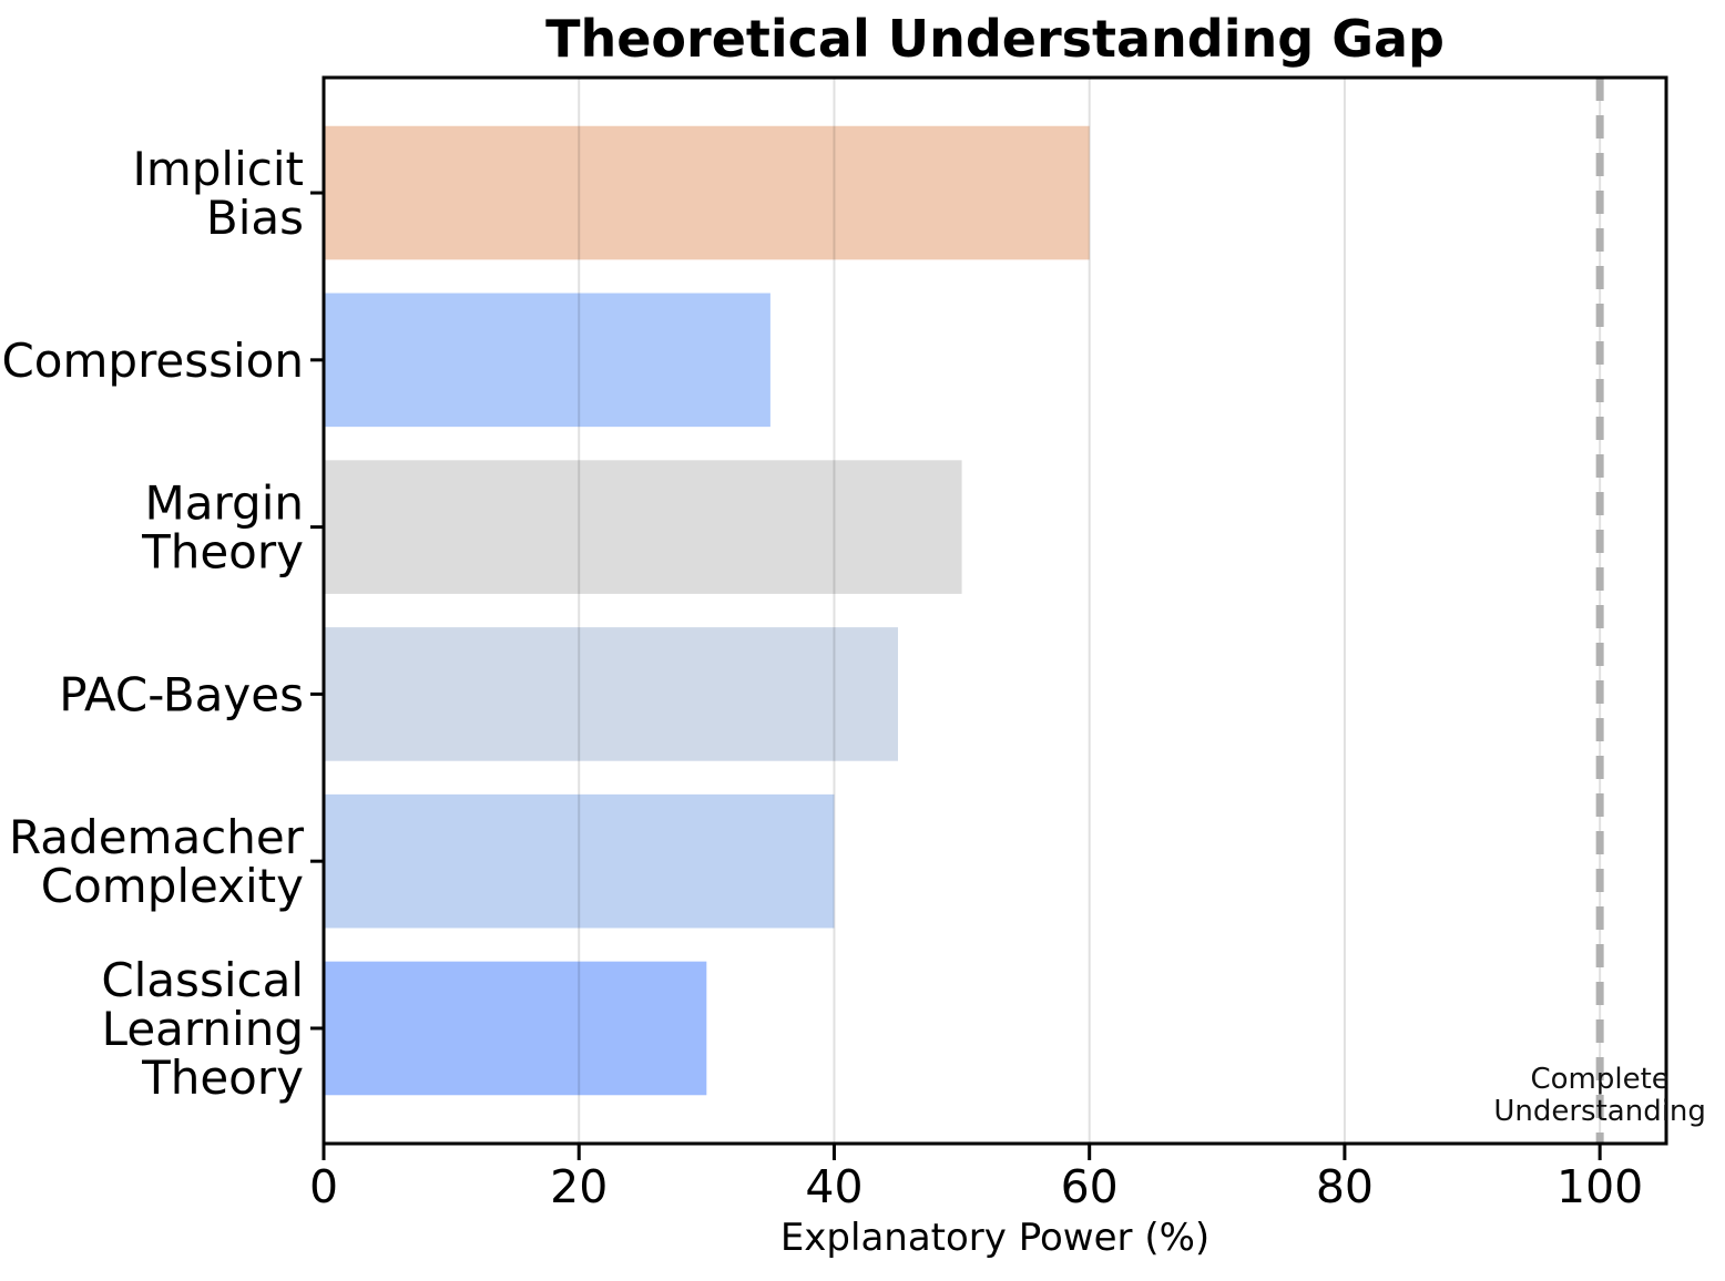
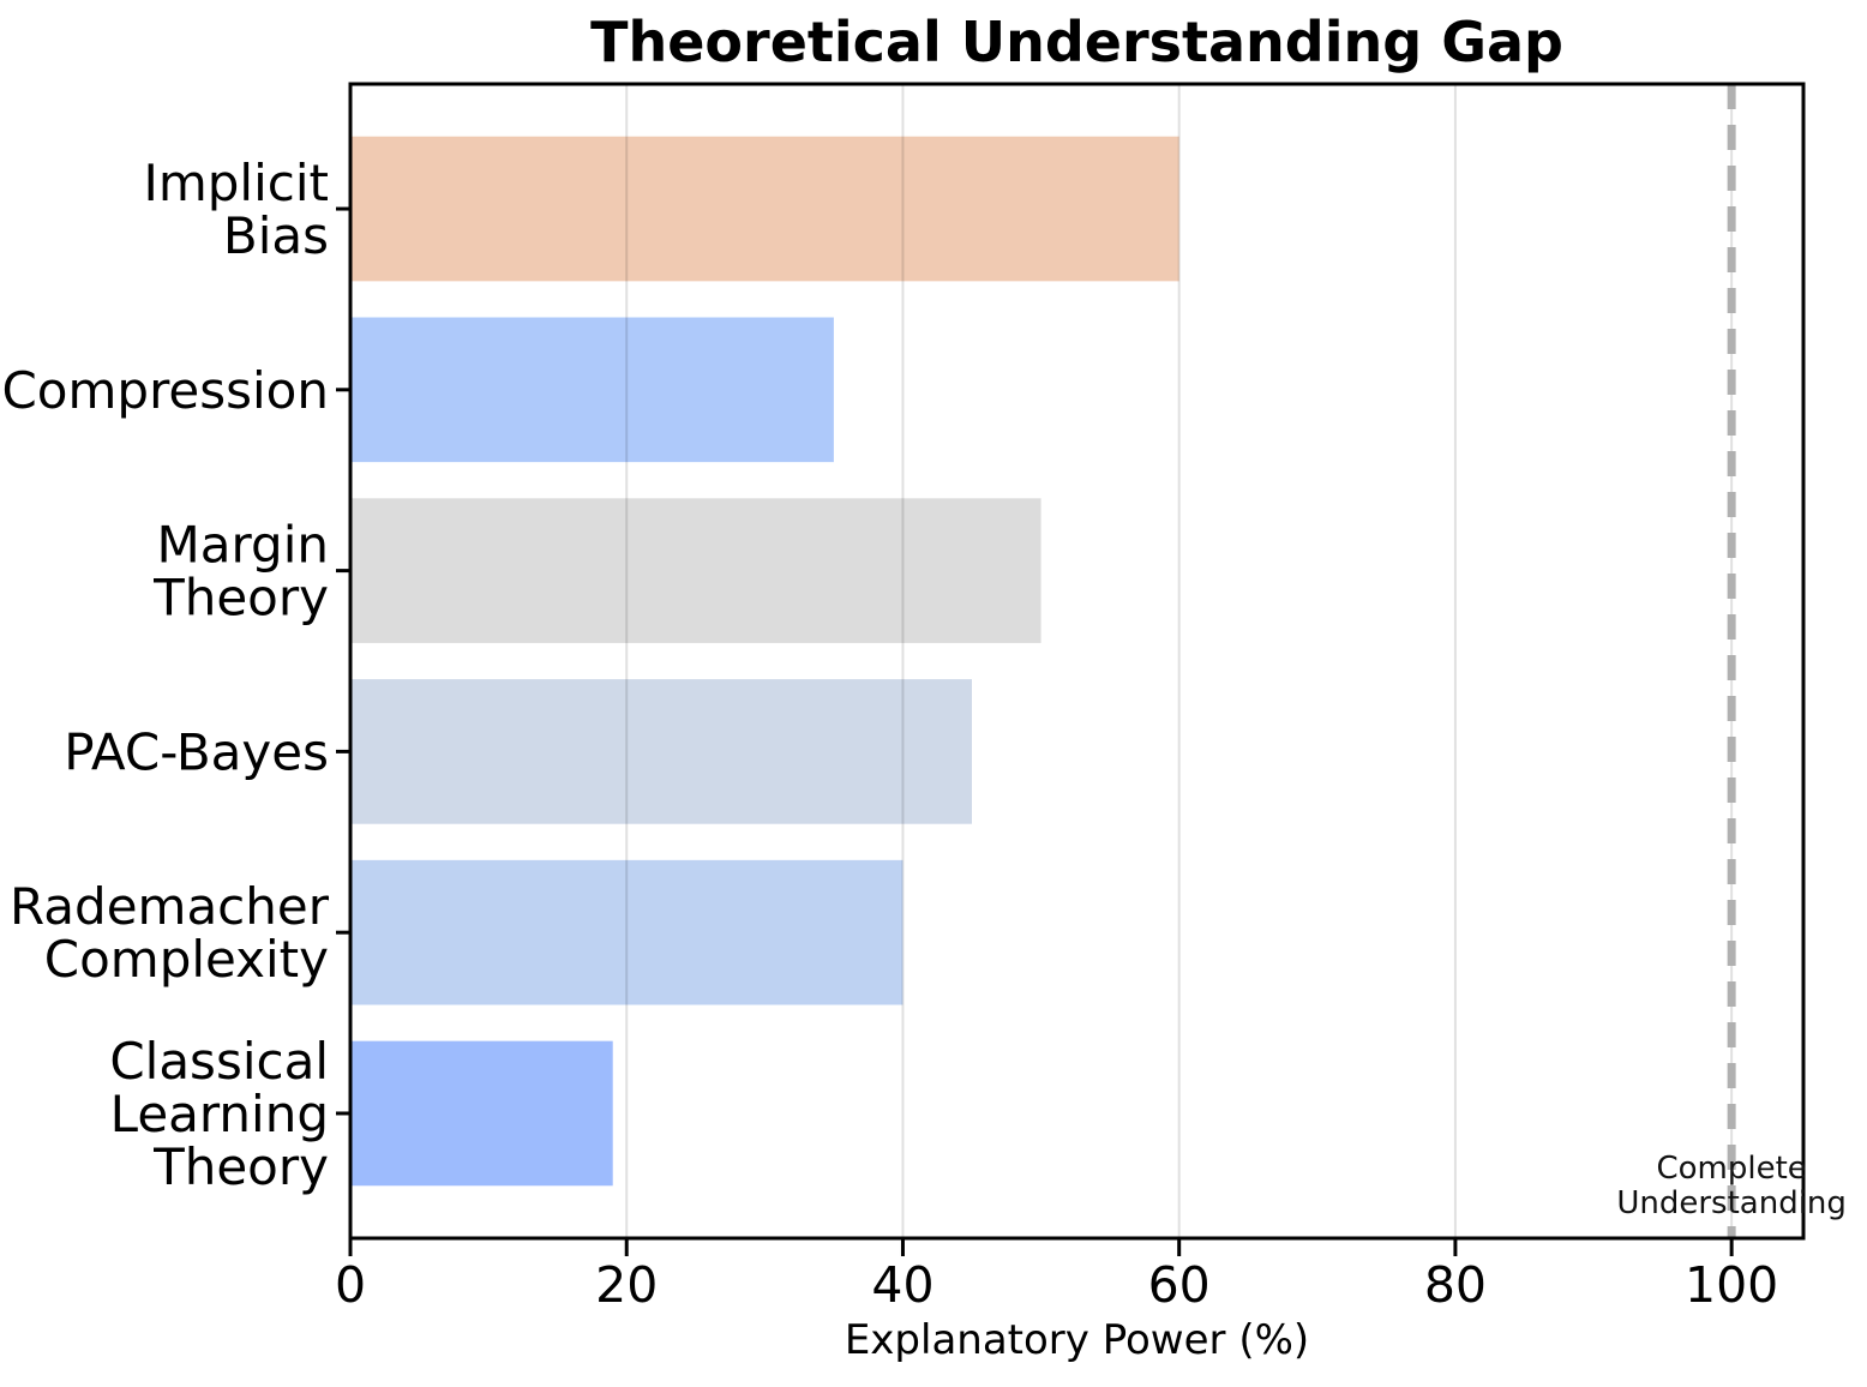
Classical Learning Theory: 30 -> 19
